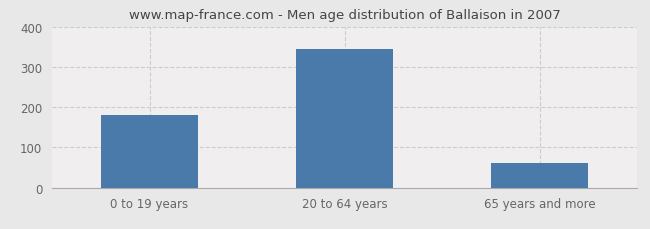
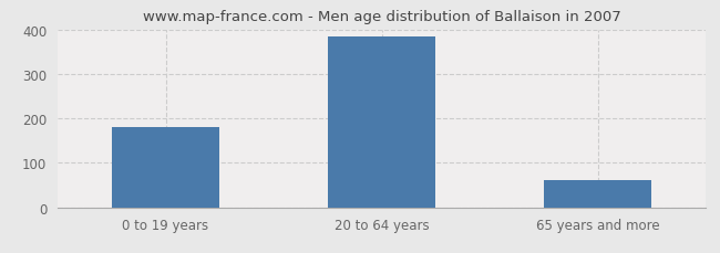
20 to 64 years: 345 -> 385
